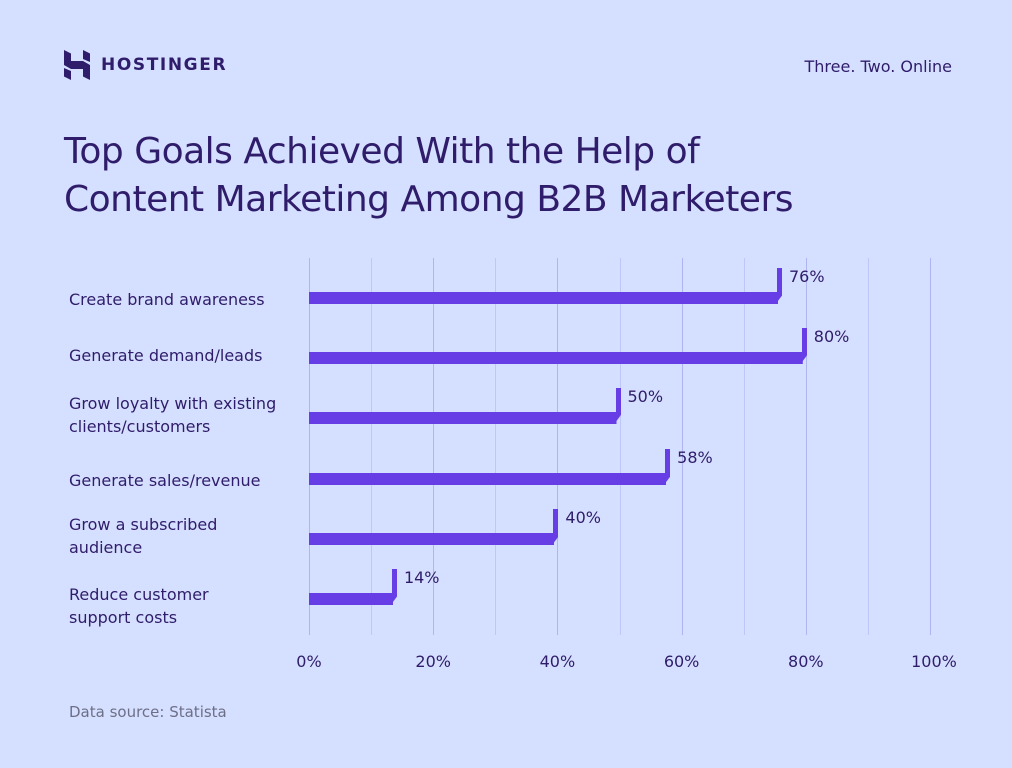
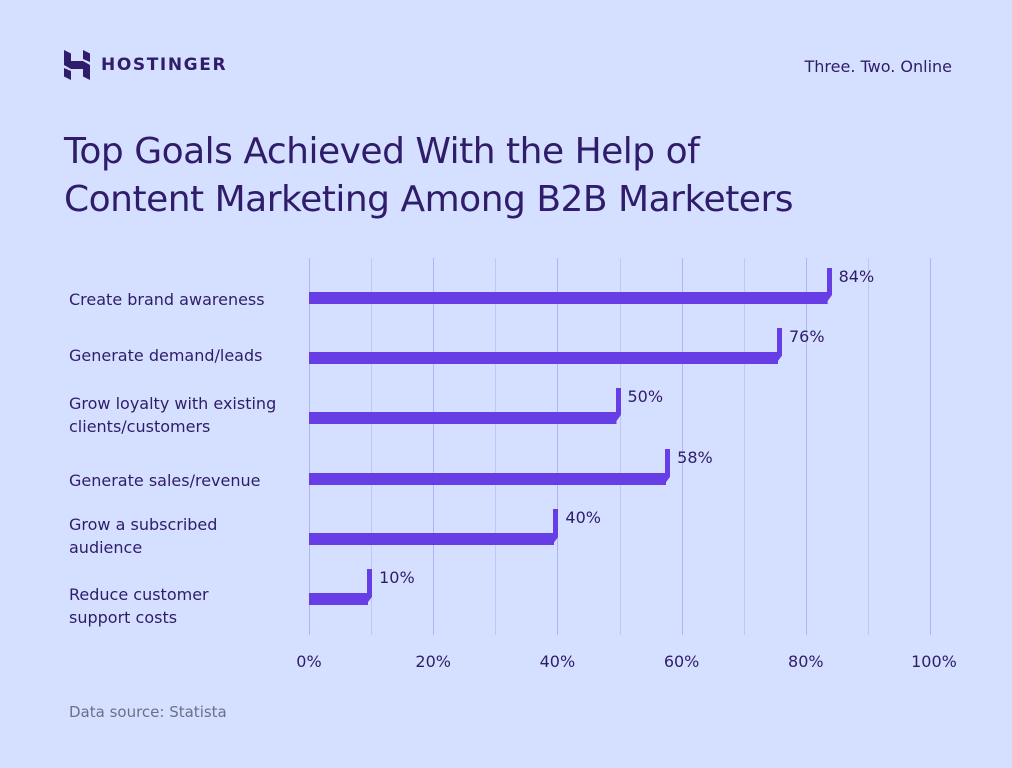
Create brand awareness: 76% -> 84%
Generate demand/leads: 80% -> 76%
Reduce customer support costs: 14% -> 10%
